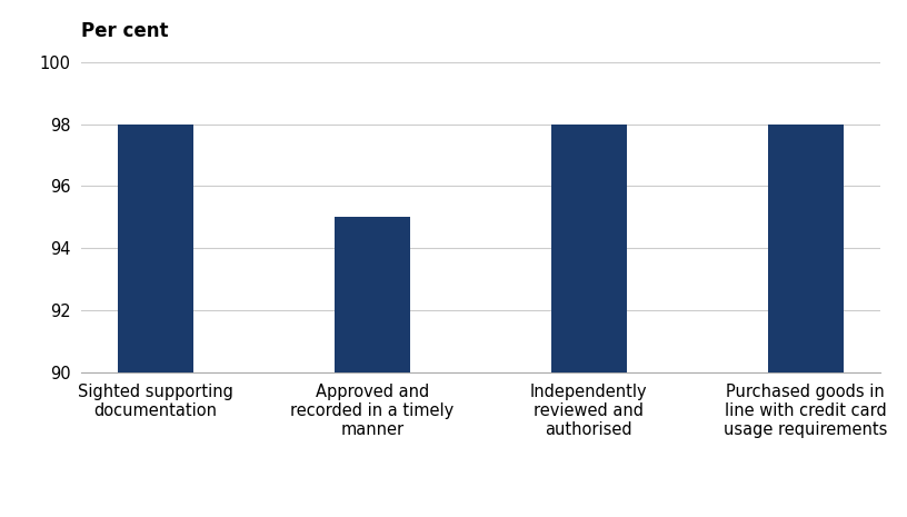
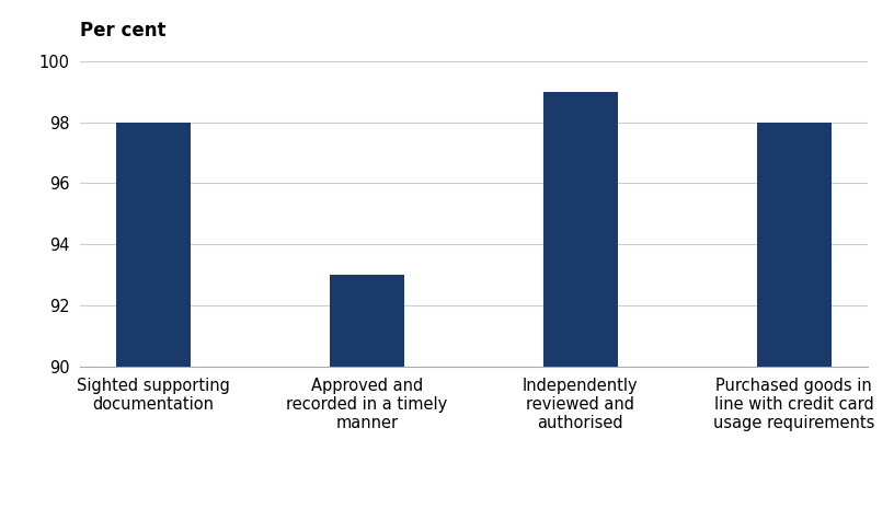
Approved and recorded in a timely manner: 95 -> 93
Independently reviewed and authorised: 98 -> 99
